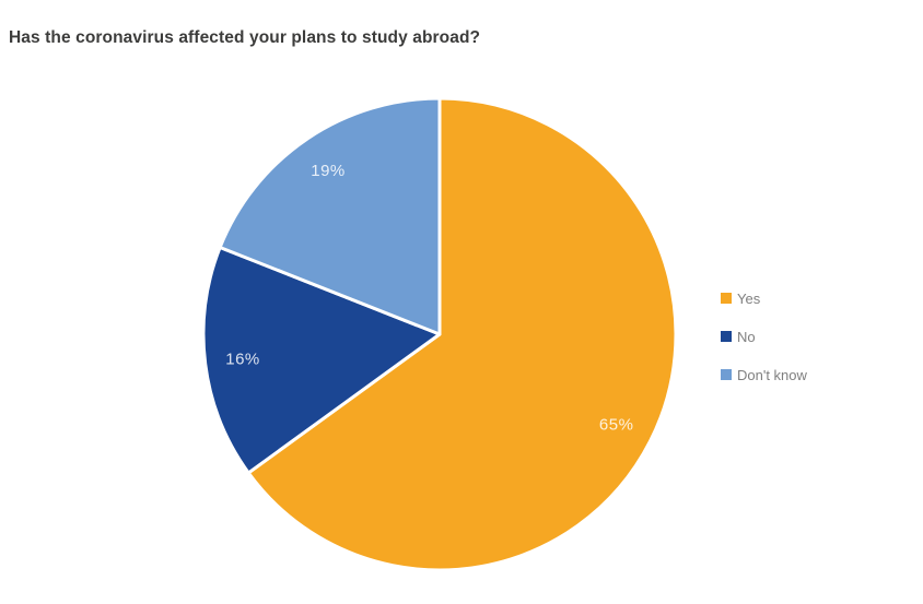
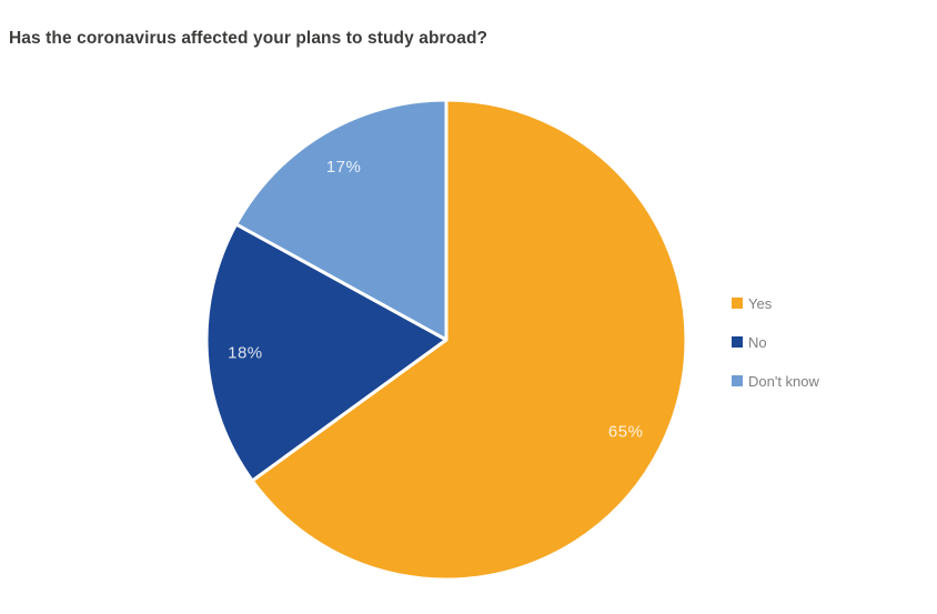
No: 16% -> 18%
Don't know: 19% -> 17%
